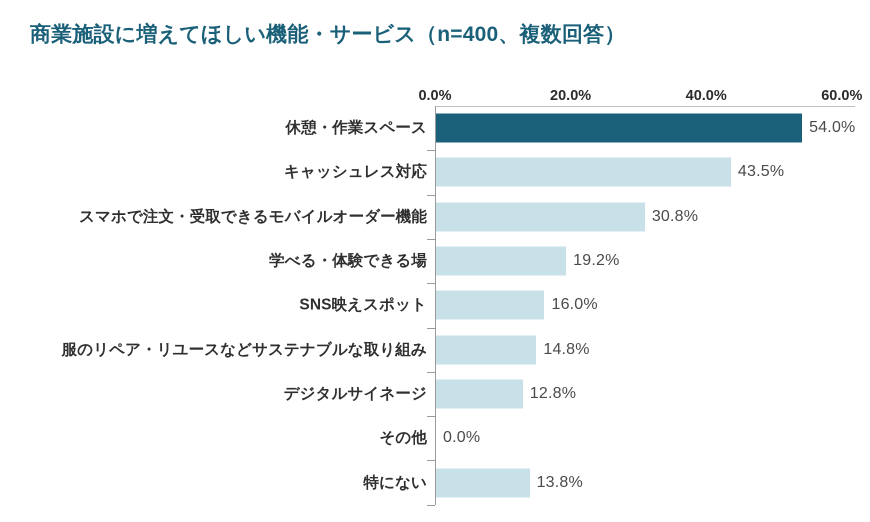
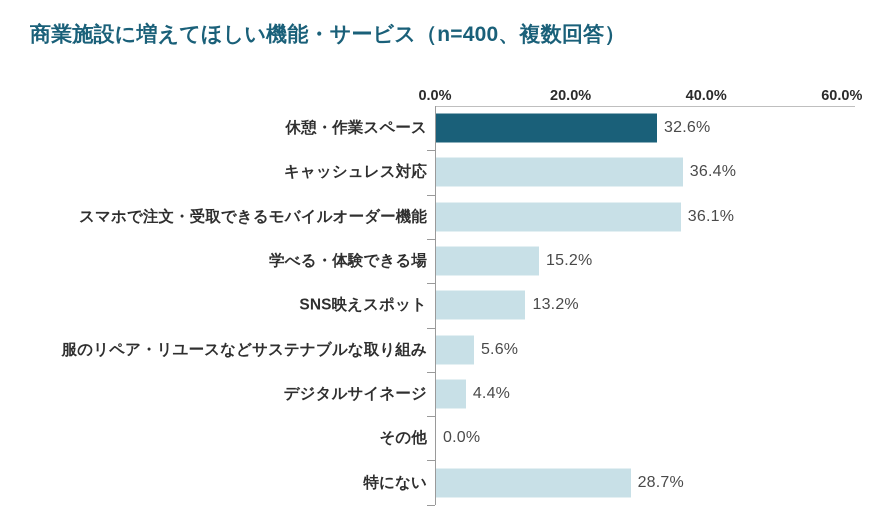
休憩・作業スペース: 54.0% -> 32.6%
キャッシュレス対応: 43.5% -> 36.4%
スマホで注文・受取できるモバイルオーダー機能: 30.8% -> 36.1%
学べる・体験できる場: 19.2% -> 15.2%
SNS映えスポット: 16.0% -> 13.2%
服のリペア・リユースなどサステナブルな取り組み: 14.8% -> 5.6%
デジタルサイネージ: 12.8% -> 4.4%
特にない: 13.8% -> 28.7%
